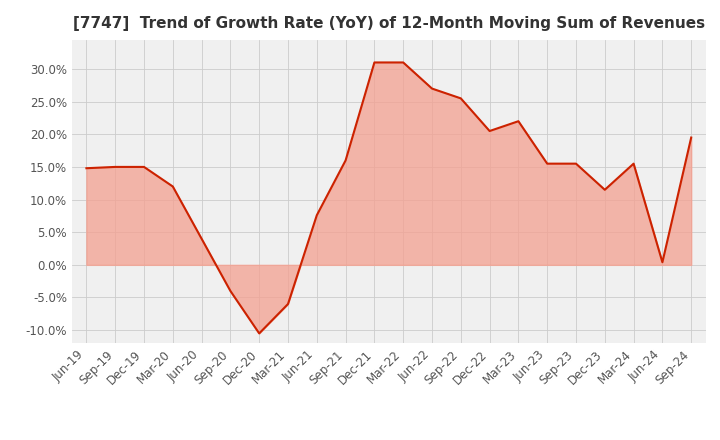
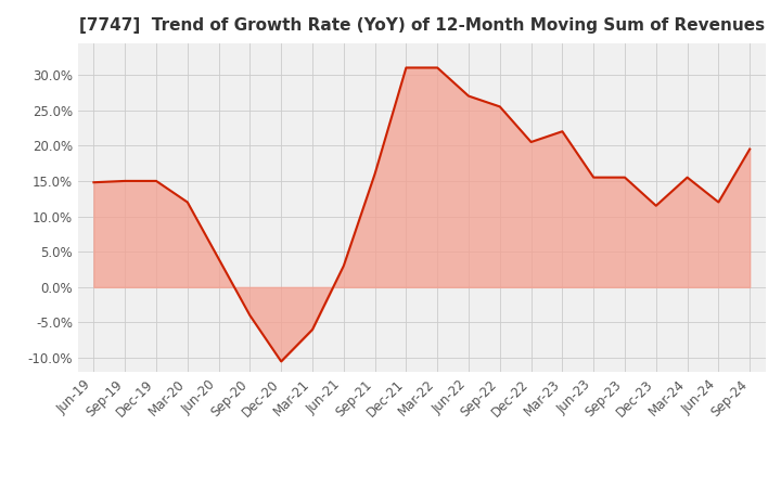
Jun-21: 7.6% -> 3.0%
Jun-24: 0.4% -> 12.0%
